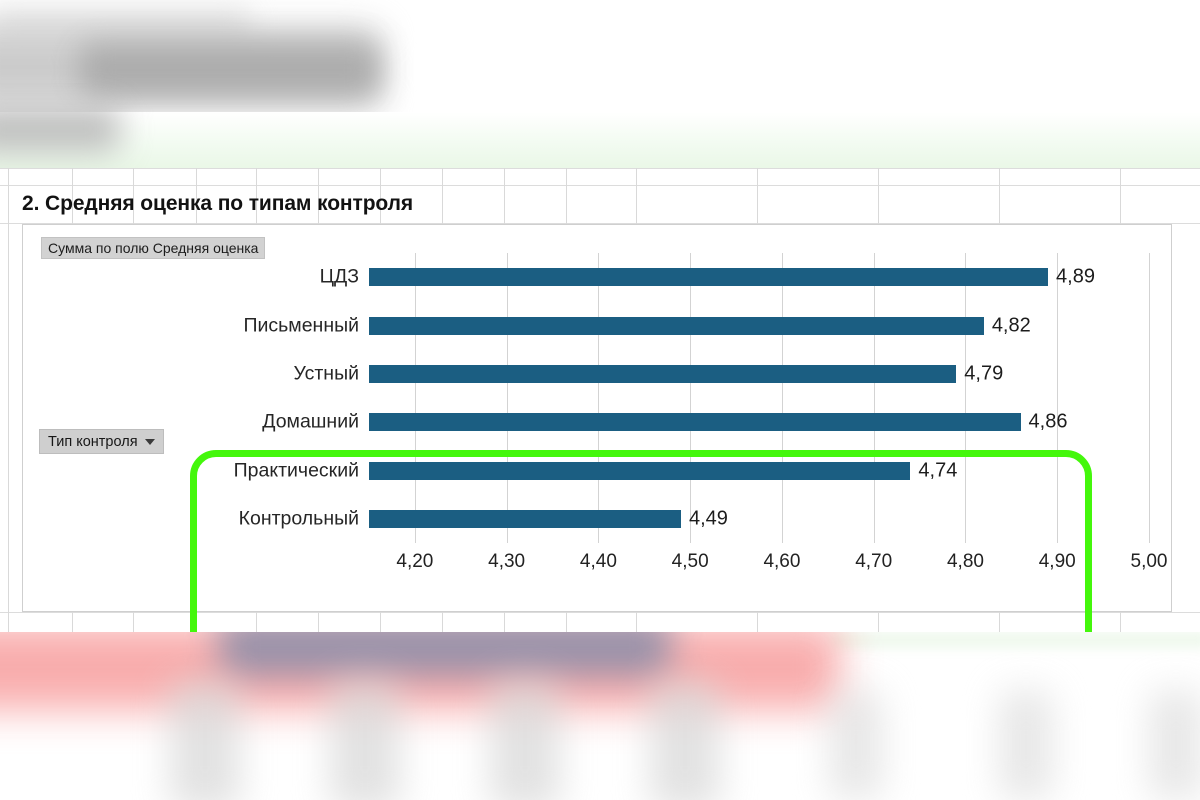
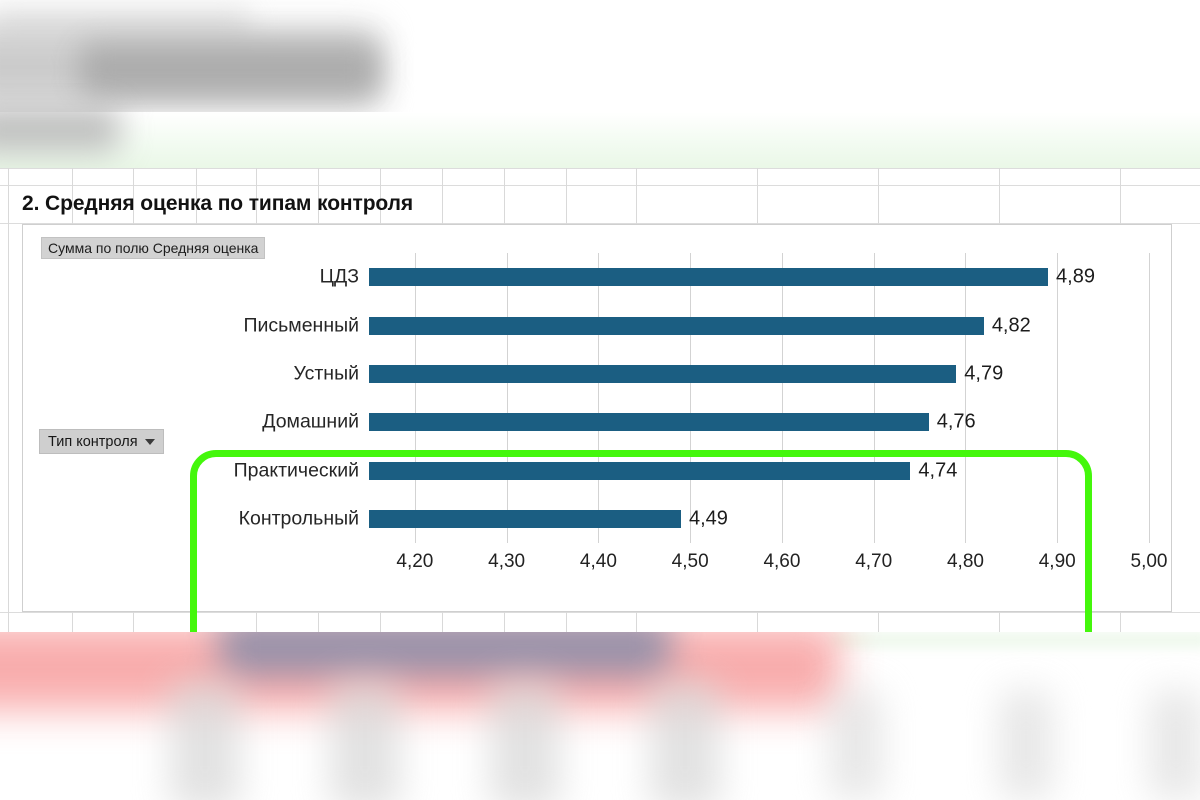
Домашний: 4,86 -> 4,76
